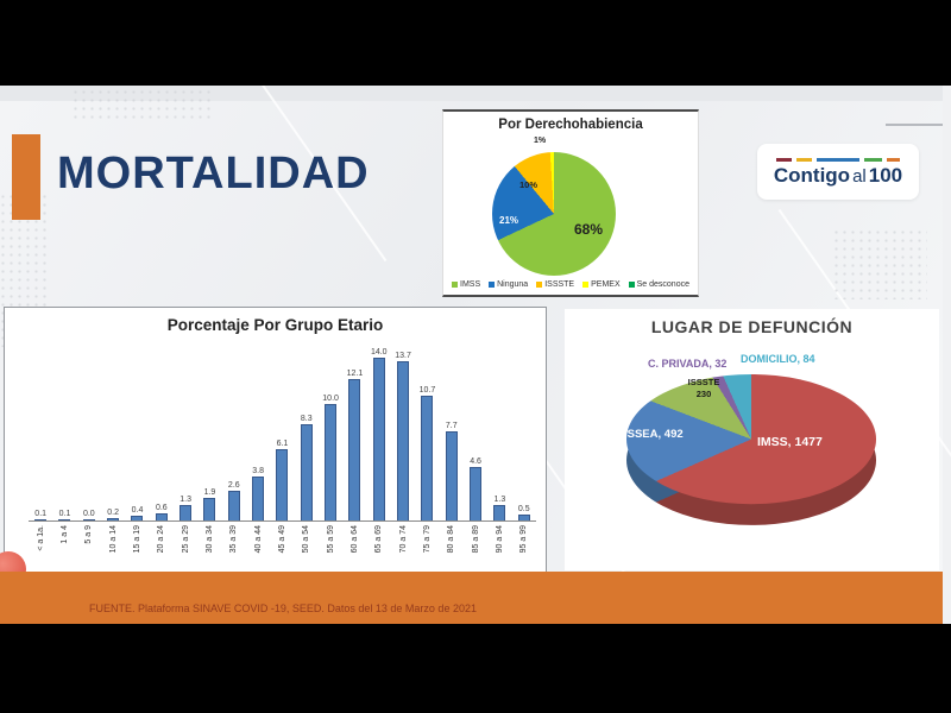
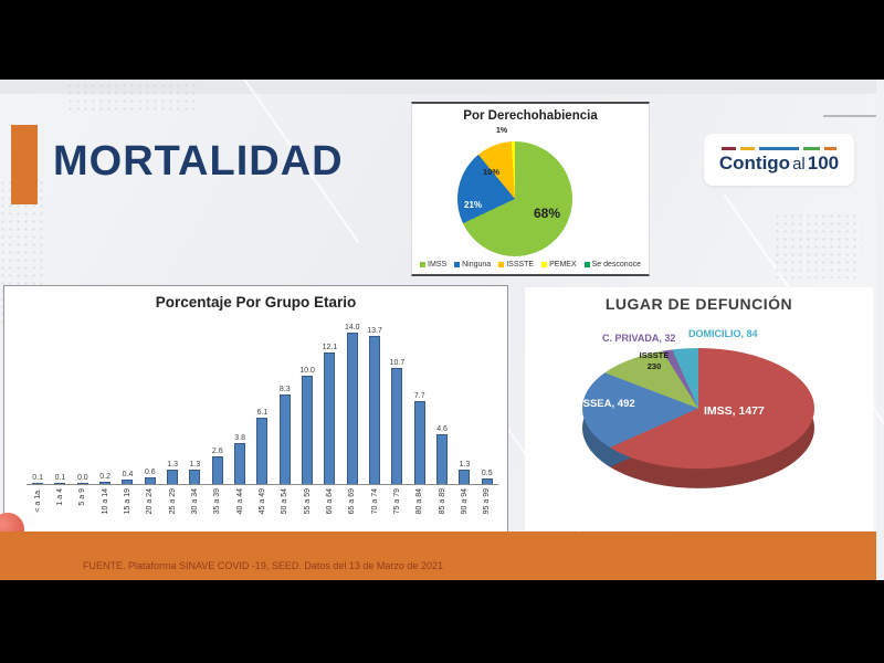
Porcentaje Por Grupo Etario/30 a 34: 1.9 -> 1.3
